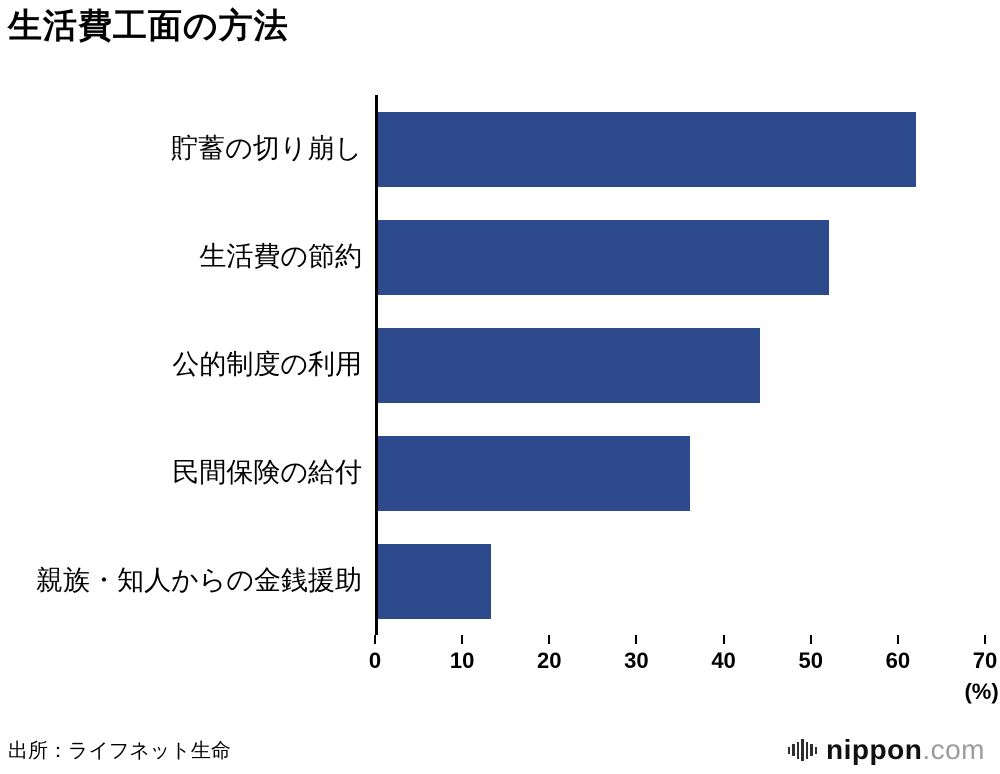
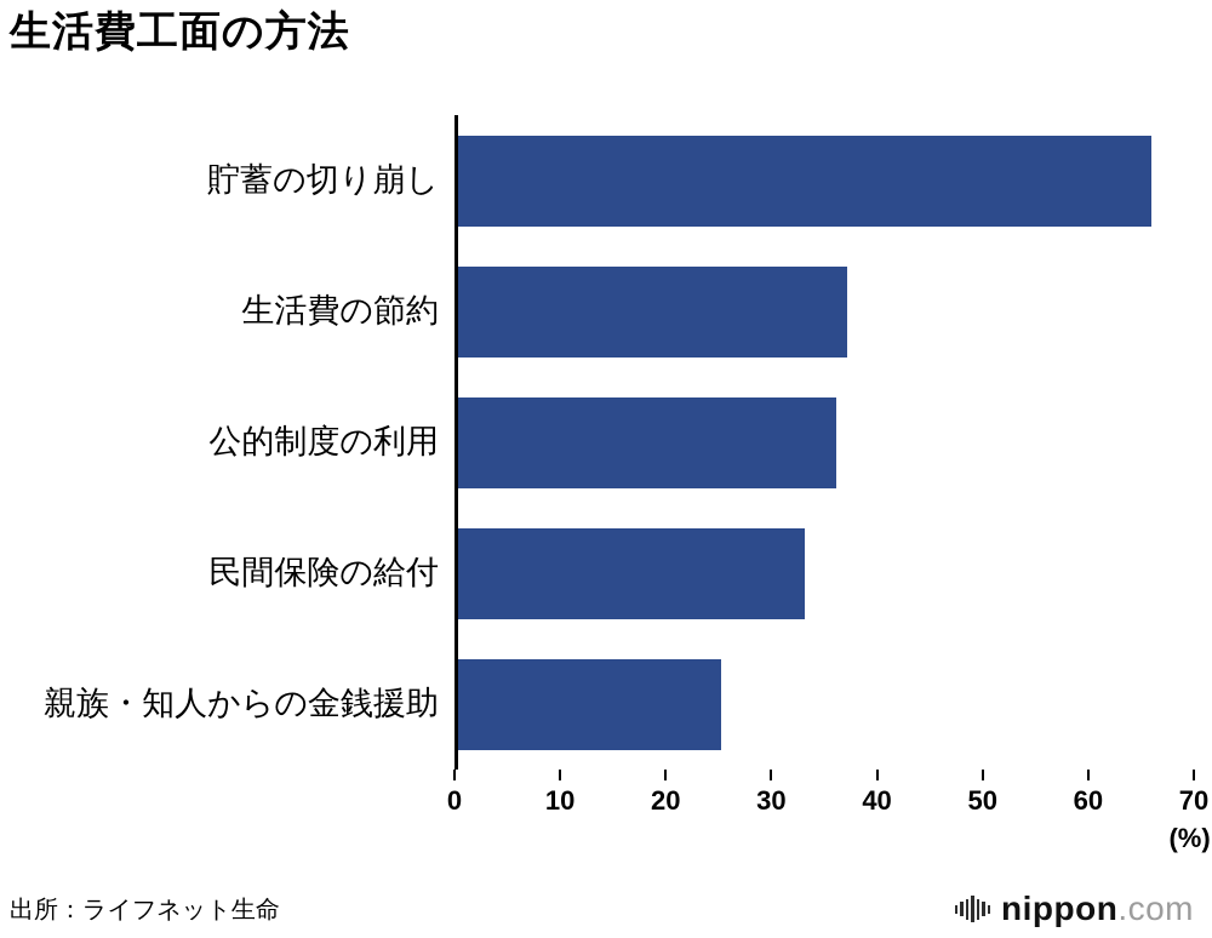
貯蓄の切り崩し: 62 -> 66
生活費の節約: 52 -> 37
公的制度の利用: 44 -> 36
民間保険の給付: 36 -> 33
親族・知人からの金銭援助: 13 -> 25
